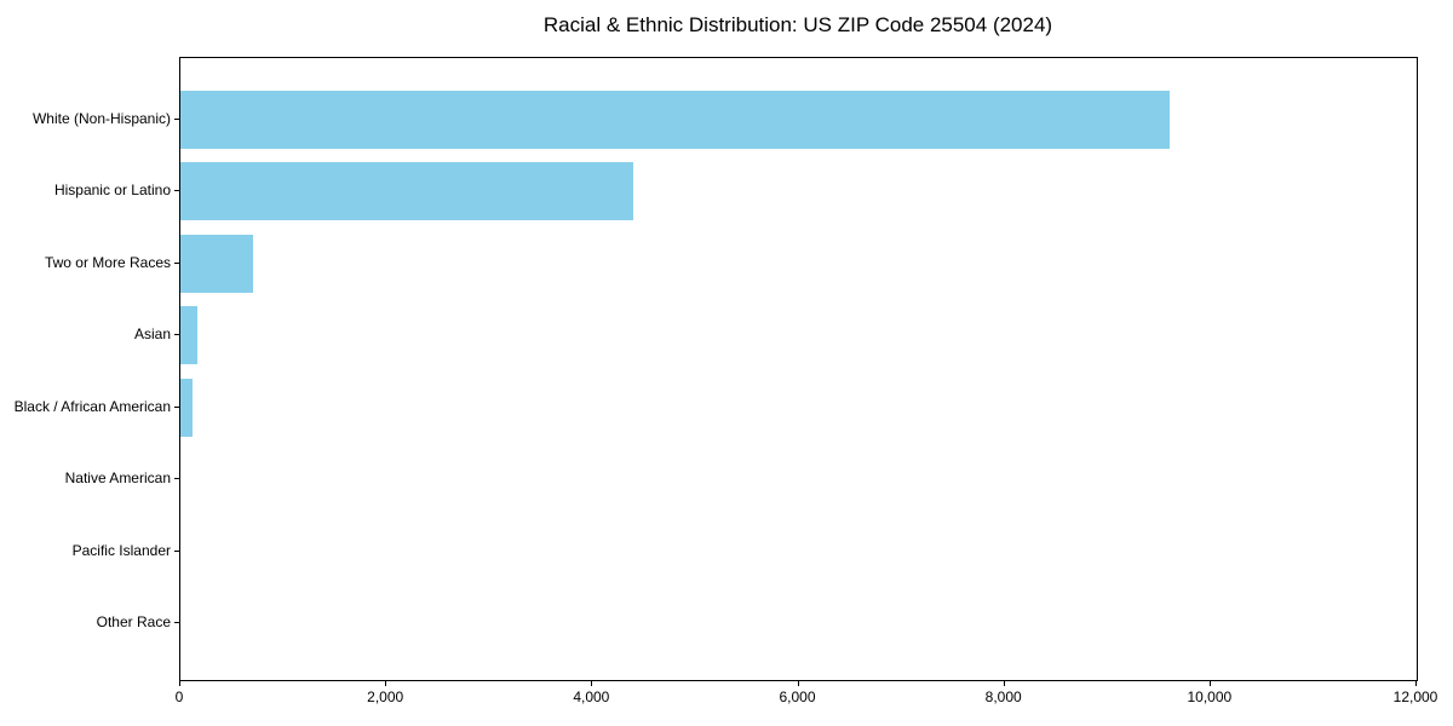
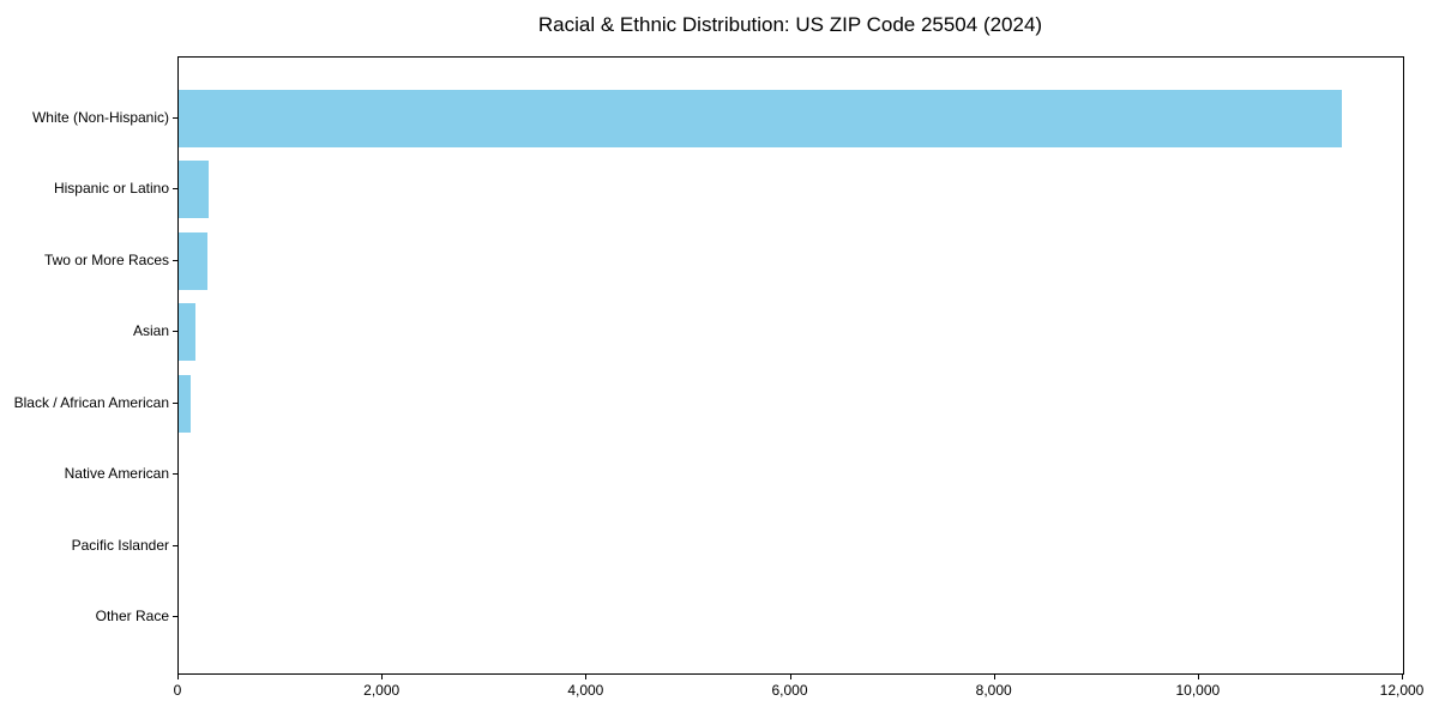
White (Non-Hispanic): 9600 -> 11400
Hispanic or Latino: 4400 -> 300
Two or More Races: 700 -> 300
